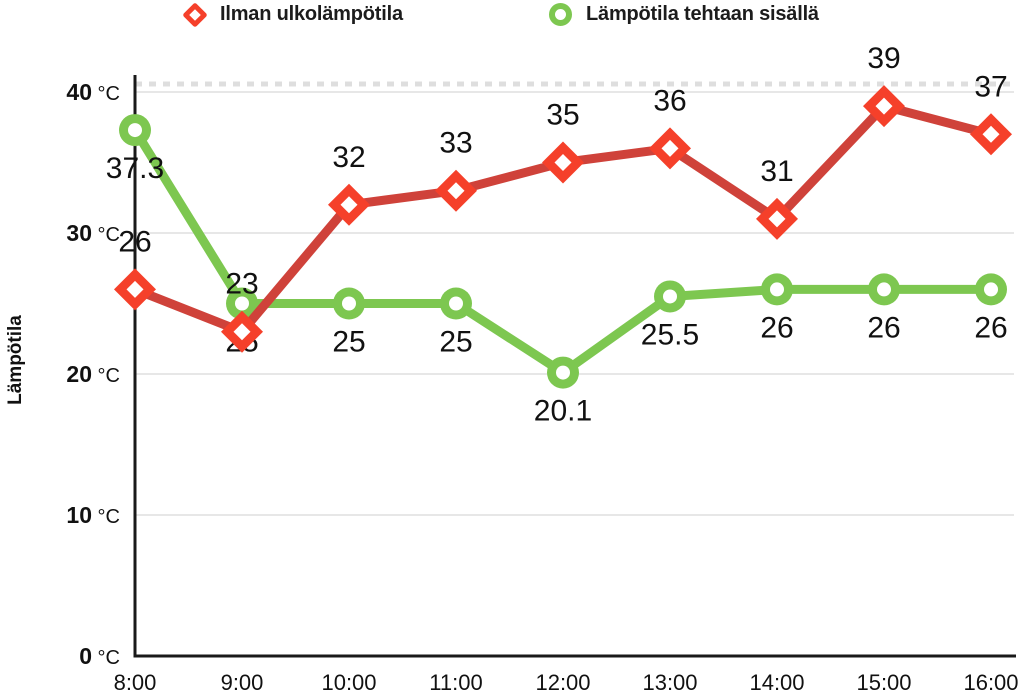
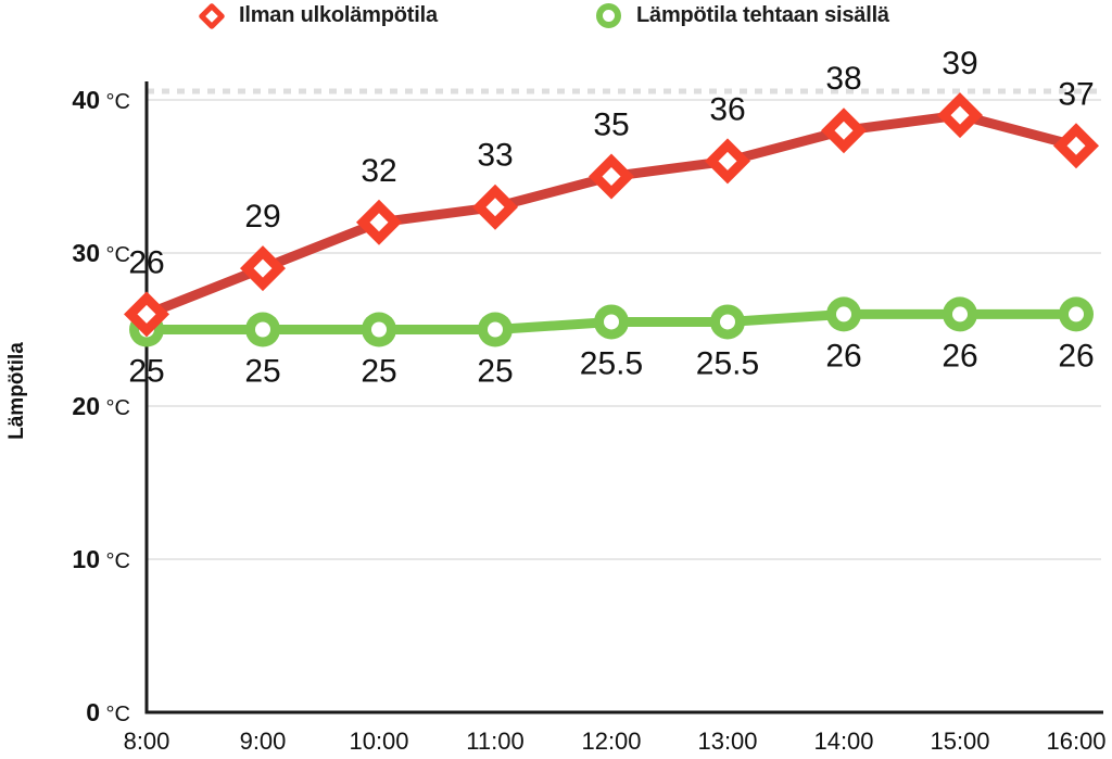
Lämpötila tehtaan sisällä/8:00: 37.3 -> 25
Ilman ulkolämpötila/9:00: 23 -> 29
Lämpötila tehtaan sisällä/12:00: 20.1 -> 25.5
Ilman ulkolämpötila/14:00: 31 -> 38
